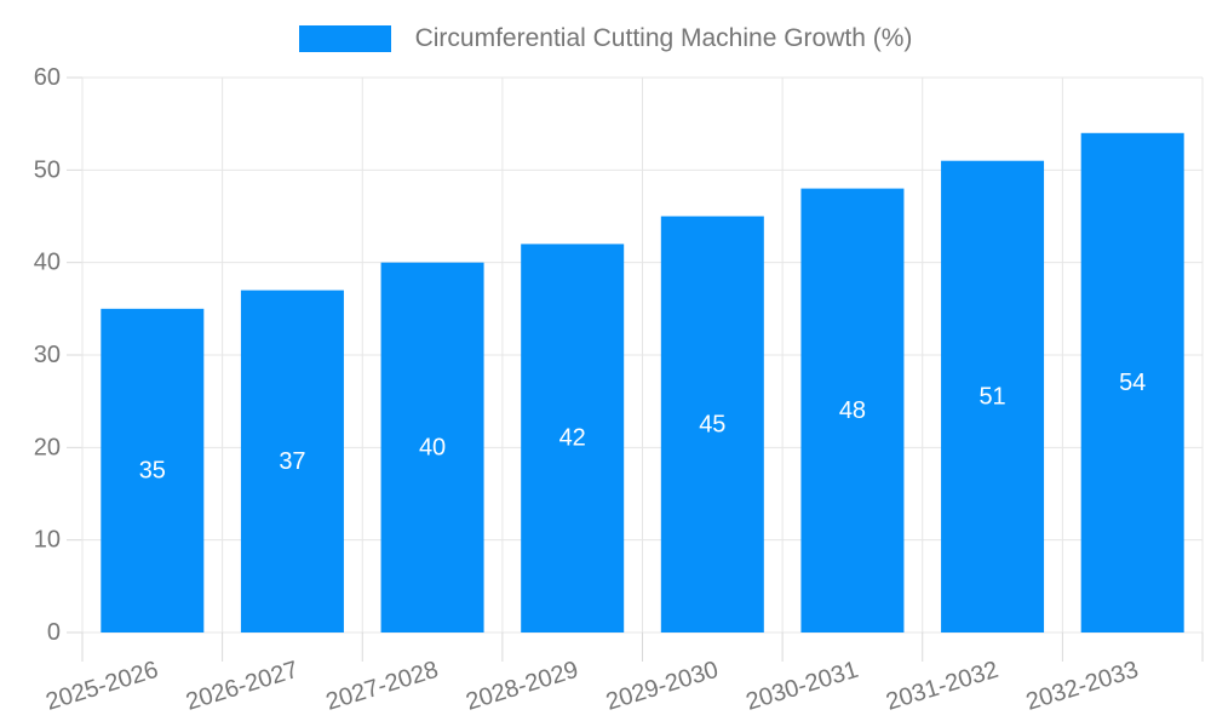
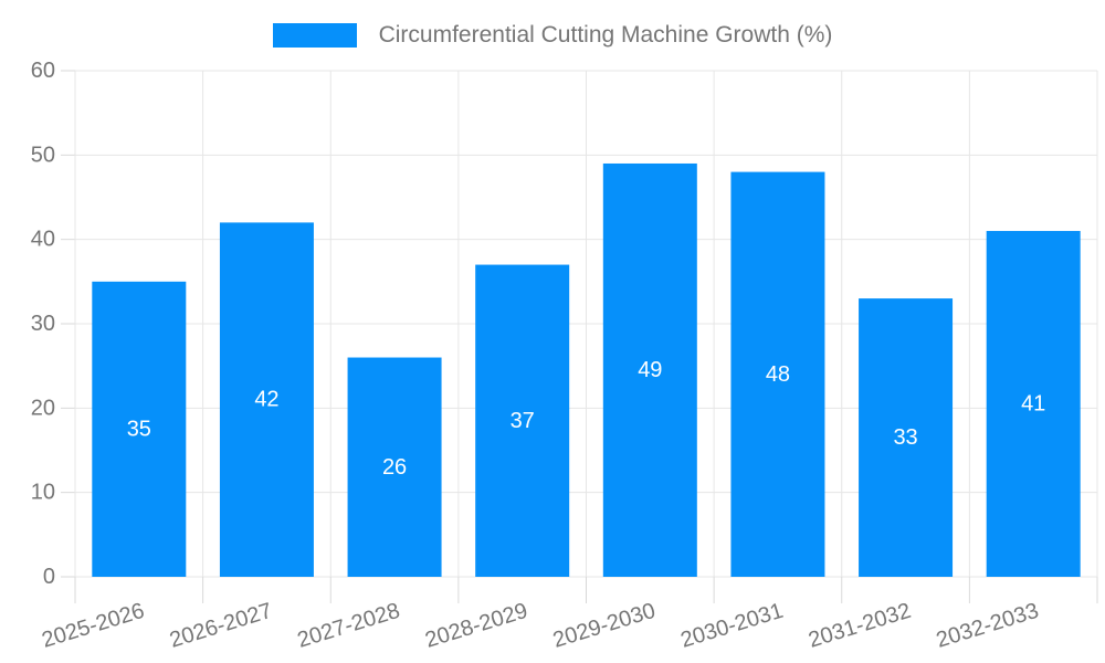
2026-2027: 37 -> 42
2027-2028: 40 -> 26
2028-2029: 42 -> 37
2029-2030: 45 -> 49
2031-2032: 51 -> 33
2032-2033: 54 -> 41
